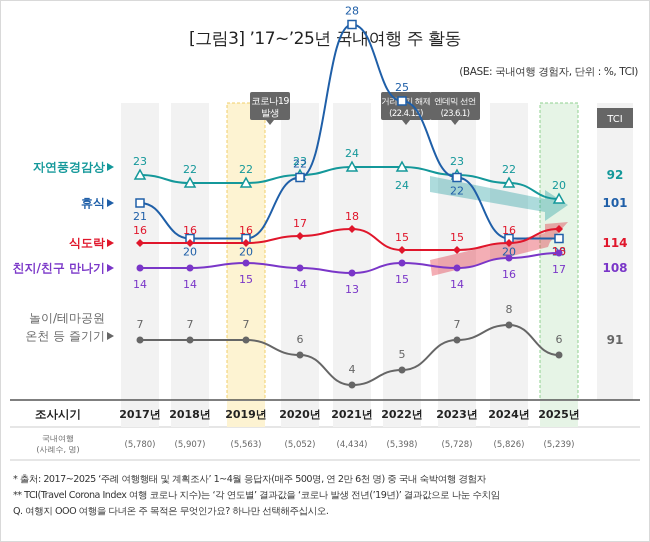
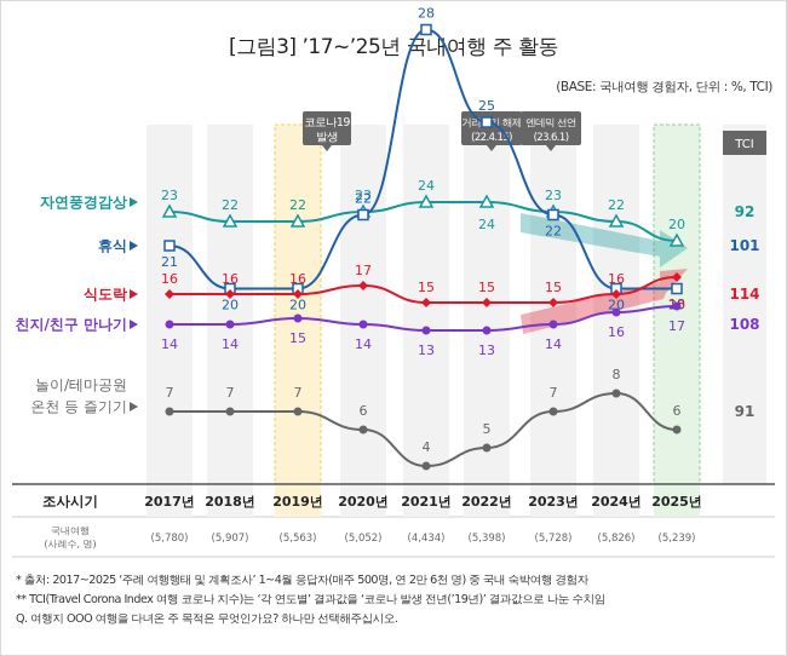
식도락/2021년: 18 -> 15
친지/친구 만나기/2022년: 15 -> 13
